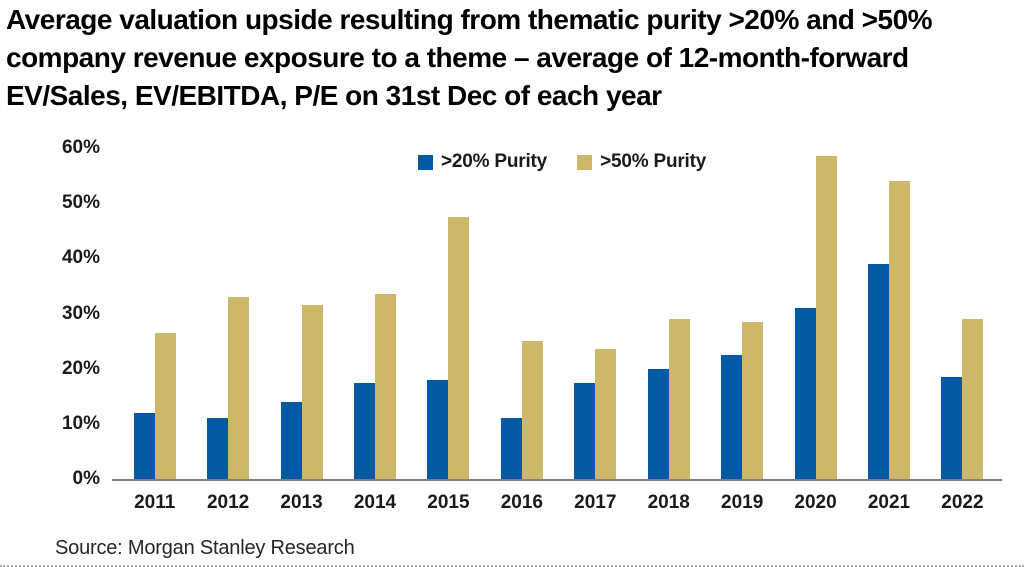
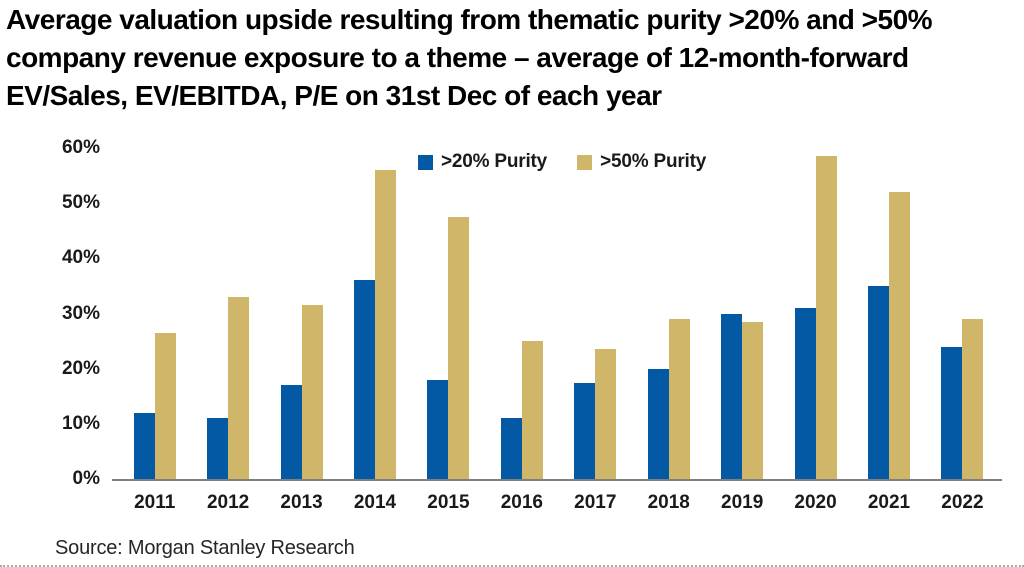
>20% Purity/2013: 14% -> 17%
>20% Purity/2014: 18% -> 36%
>50% Purity/2014: 34% -> 56%
>20% Purity/2019: 22% -> 30%
>20% Purity/2021: 39% -> 35%
>50% Purity/2021: 54% -> 52%
>20% Purity/2022: 18% -> 24%
